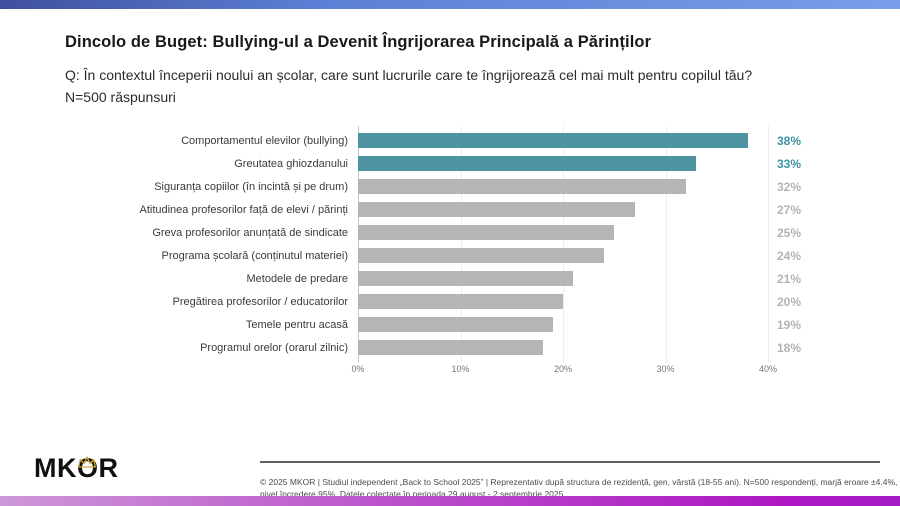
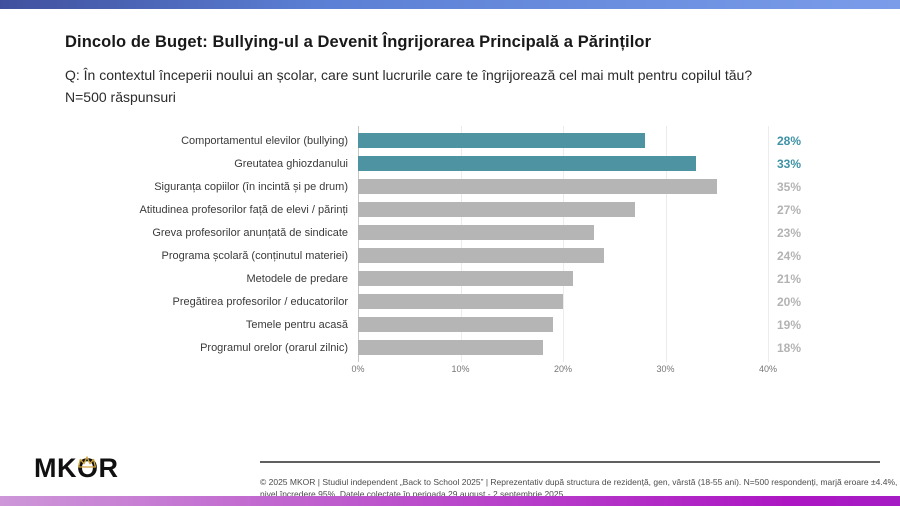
Comportamentul elevilor (bullying): 38% -> 28%
Siguranța copiilor (în incintă și pe drum): 32% -> 35%
Greva profesorilor anunțată de sindicate: 25% -> 23%
